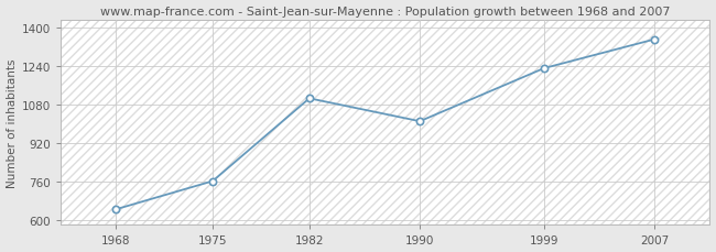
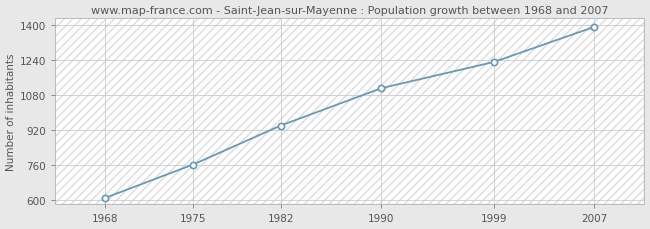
1968: 645 -> 610
1982: 1105 -> 940
1990: 1010 -> 1110
2007: 1350 -> 1390
